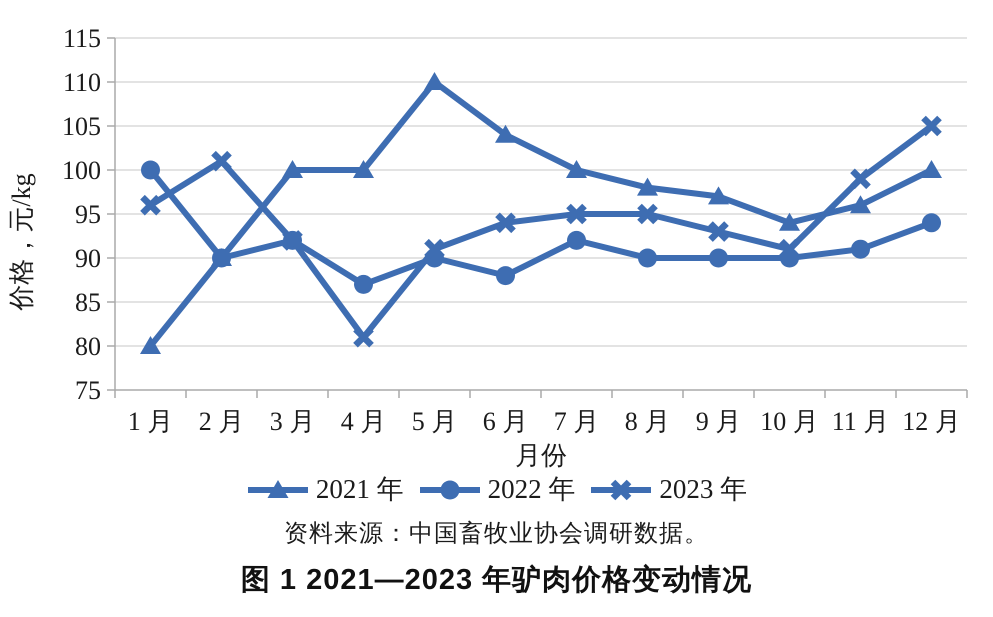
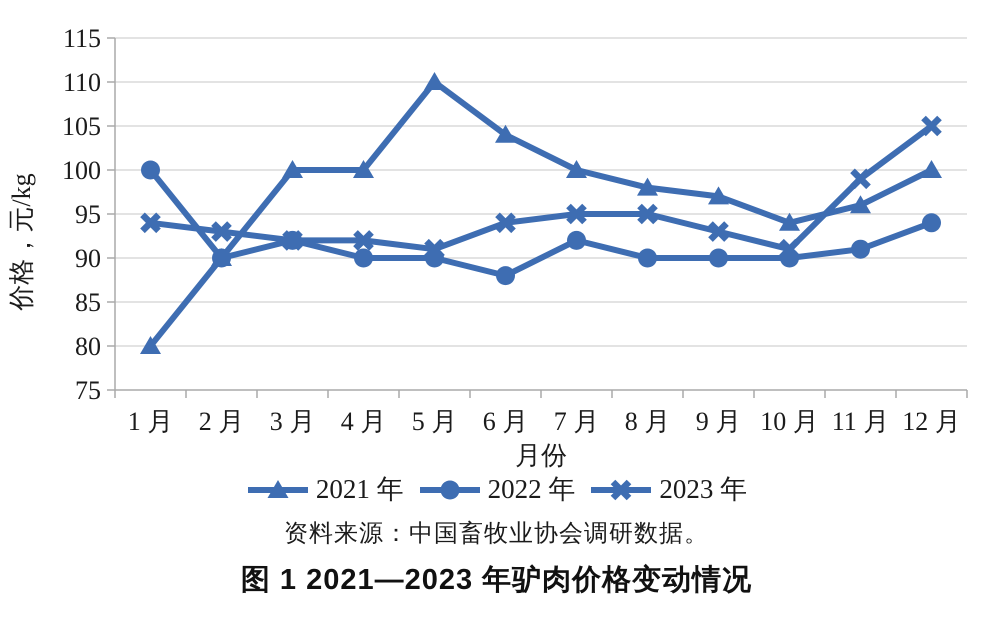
2023 年/1 月: 96 -> 94
2023 年/2 月: 101 -> 93
2022 年/4 月: 87 -> 90
2023 年/4 月: 81 -> 92
